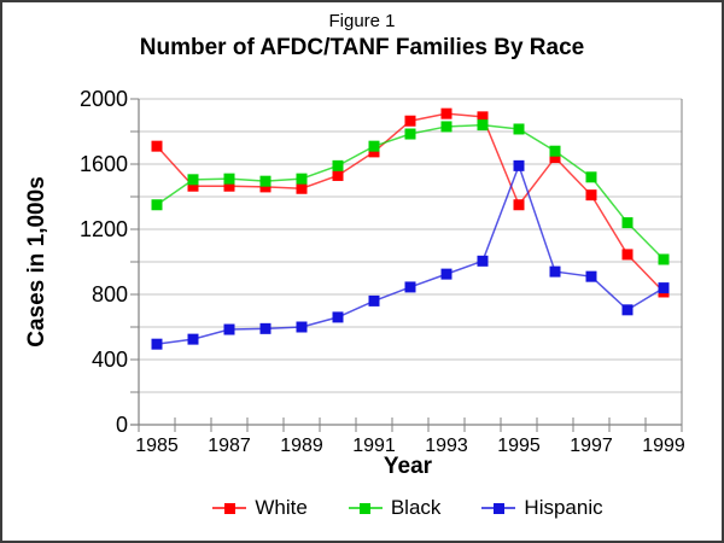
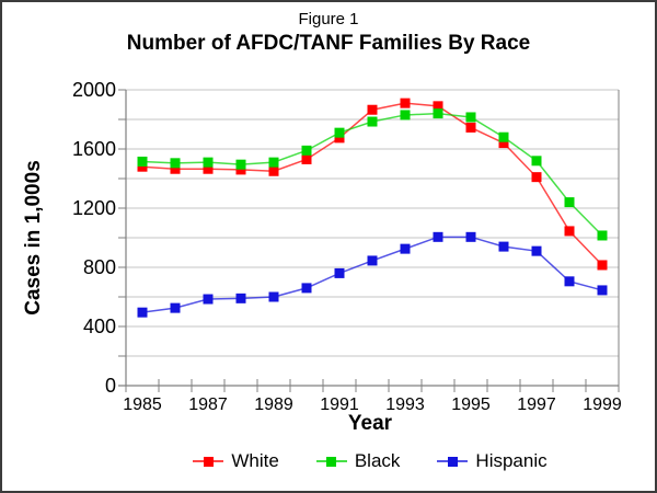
White/1985: 1710 -> 1480
Black/1985: 1350 -> 1520
White/1995: 1350 -> 1740
Hispanic/1995: 1590 -> 1000
Hispanic/1999: 840 -> 640
